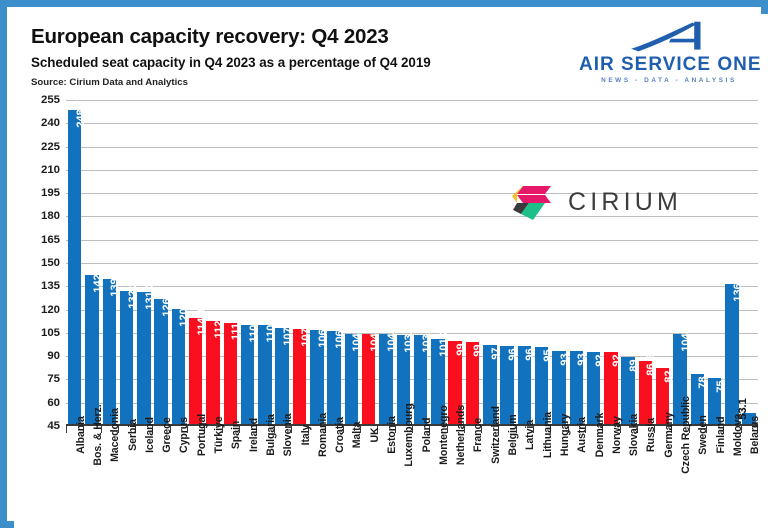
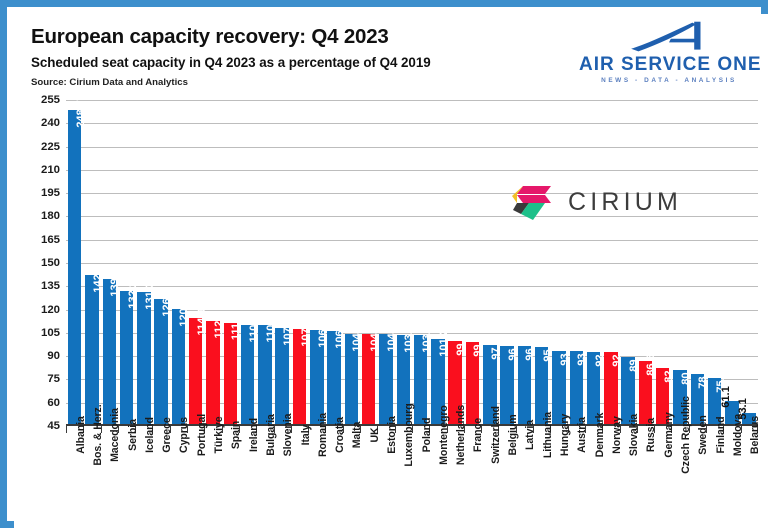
Czech Republic: 104.4 -> 80.8
Moldova: 136.4 -> 61.1
